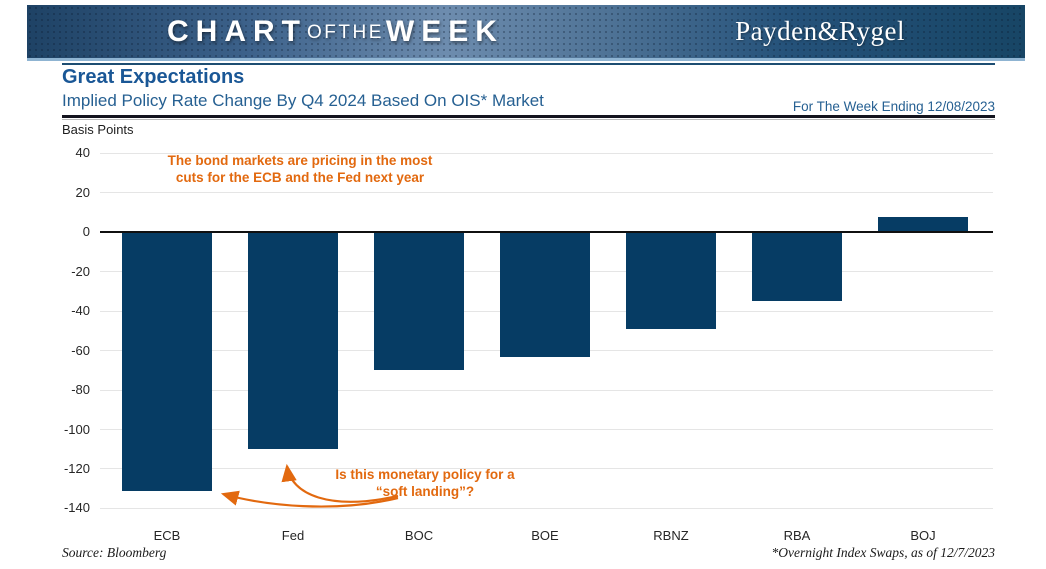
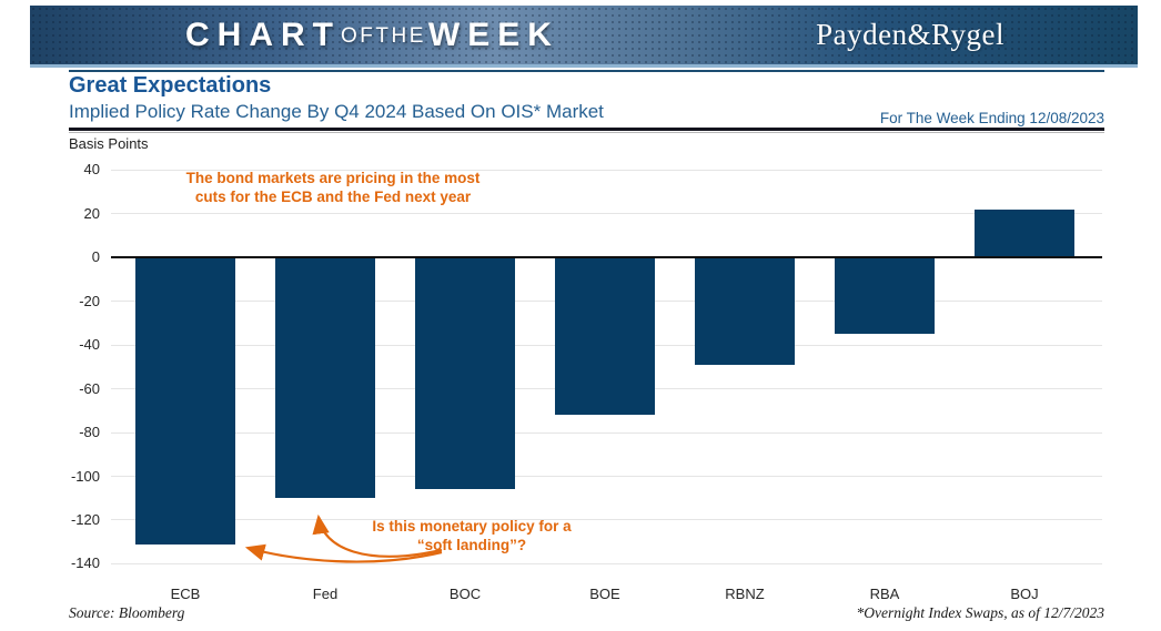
BOC: -70 -> -106
BOE: -63 -> -72
BOJ: 8 -> 22
